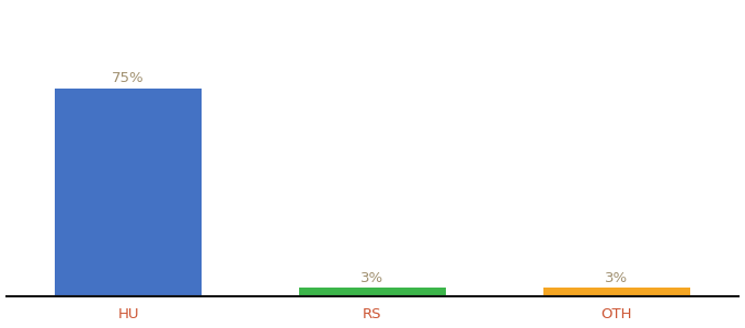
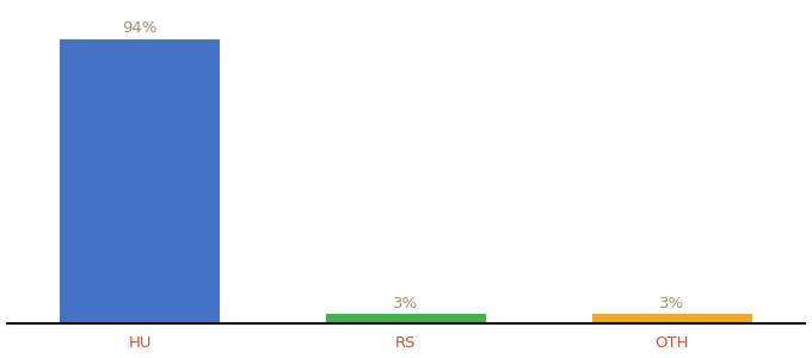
HU: 75% -> 94%
